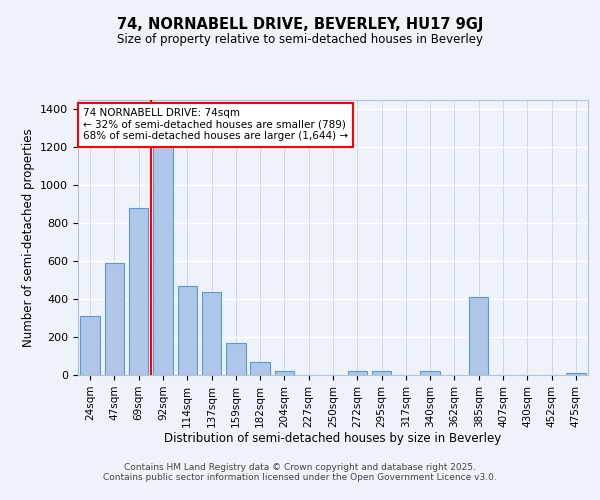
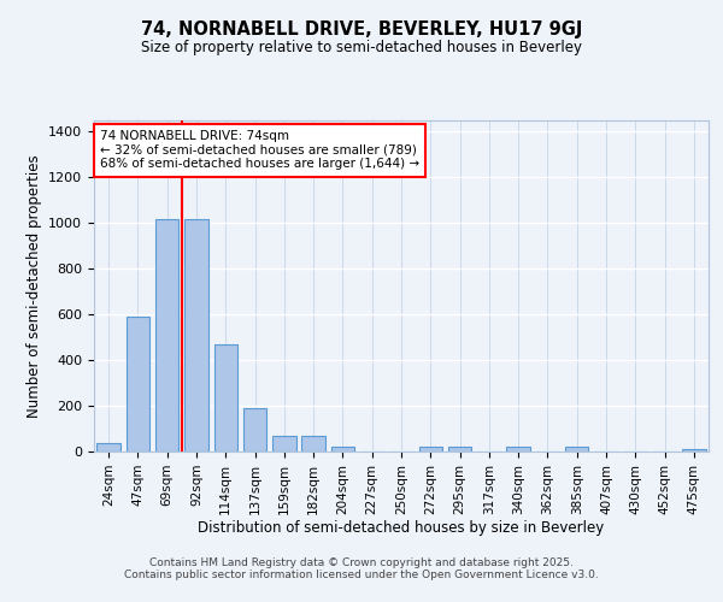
24sqm: 310 -> 40
69sqm: 880 -> 1020
92sqm: 1200 -> 1020
137sqm: 440 -> 190
159sqm: 170 -> 70
385sqm: 410 -> 20
